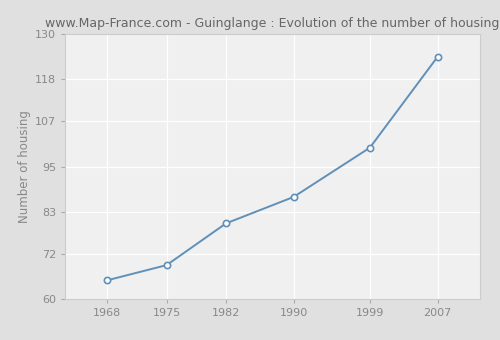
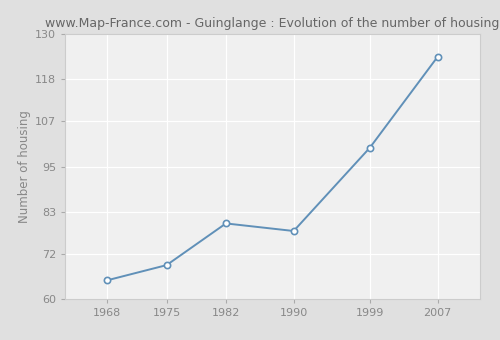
1990: 87 -> 78
